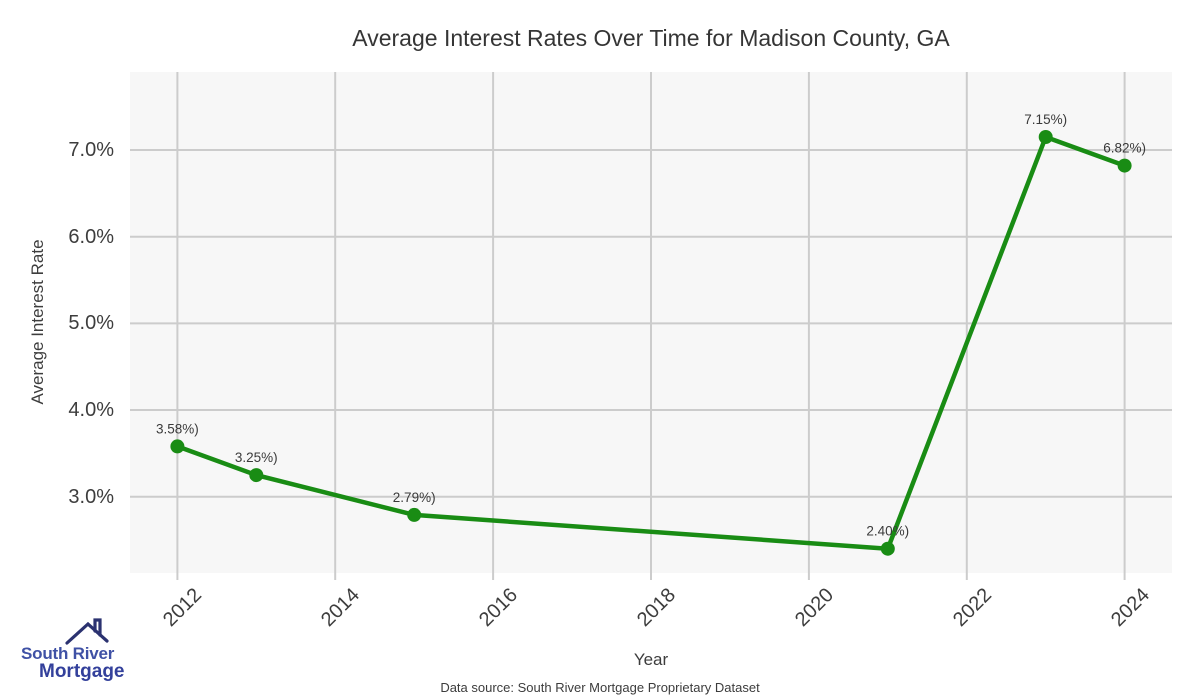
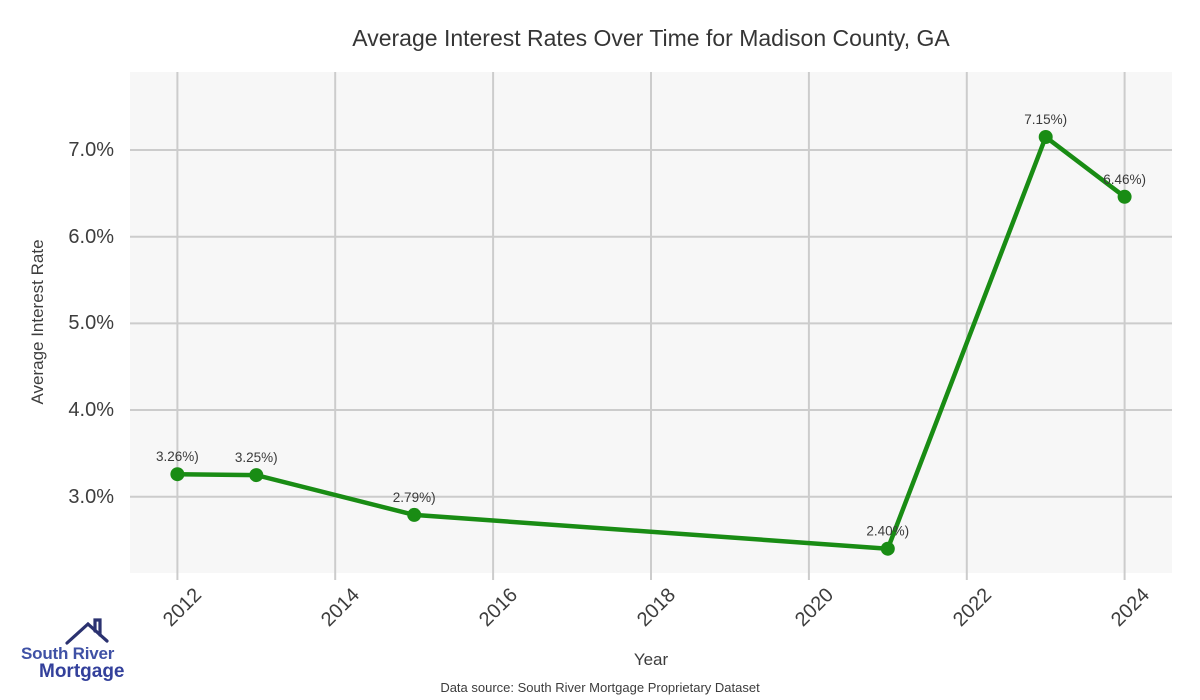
2012: 3.58% -> 3.26%
2024: 6.82% -> 6.46%
